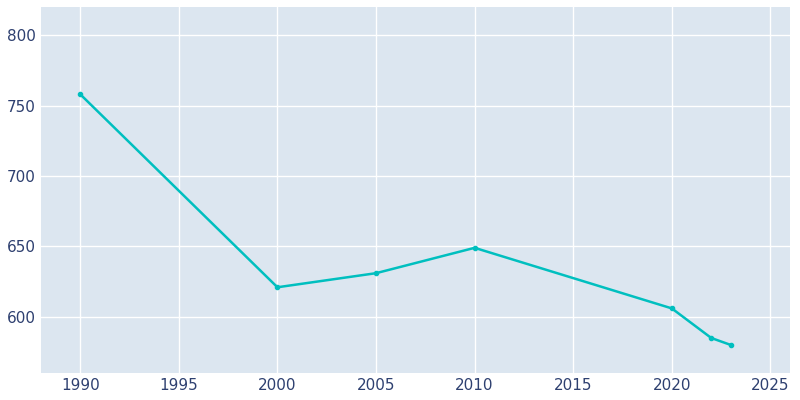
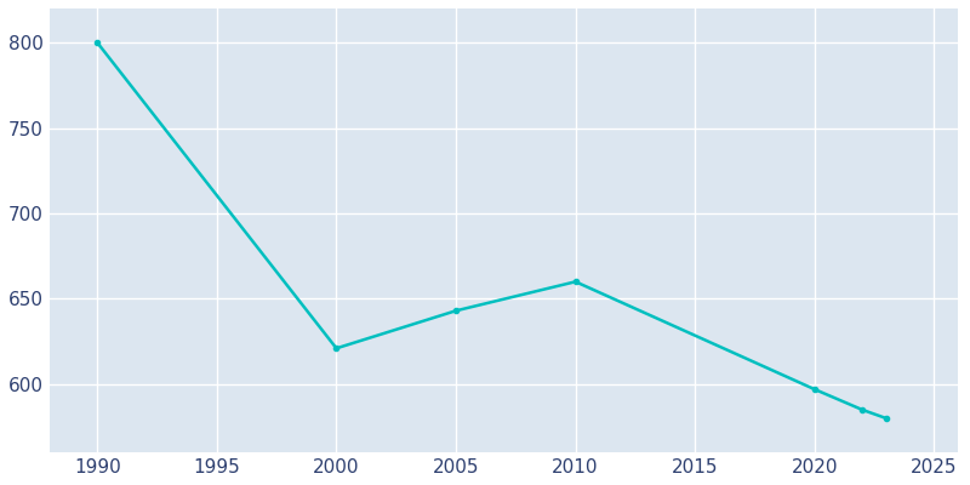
1990: 758 -> 800
2005: 631 -> 643
2010: 649 -> 660
2020: 606 -> 597
